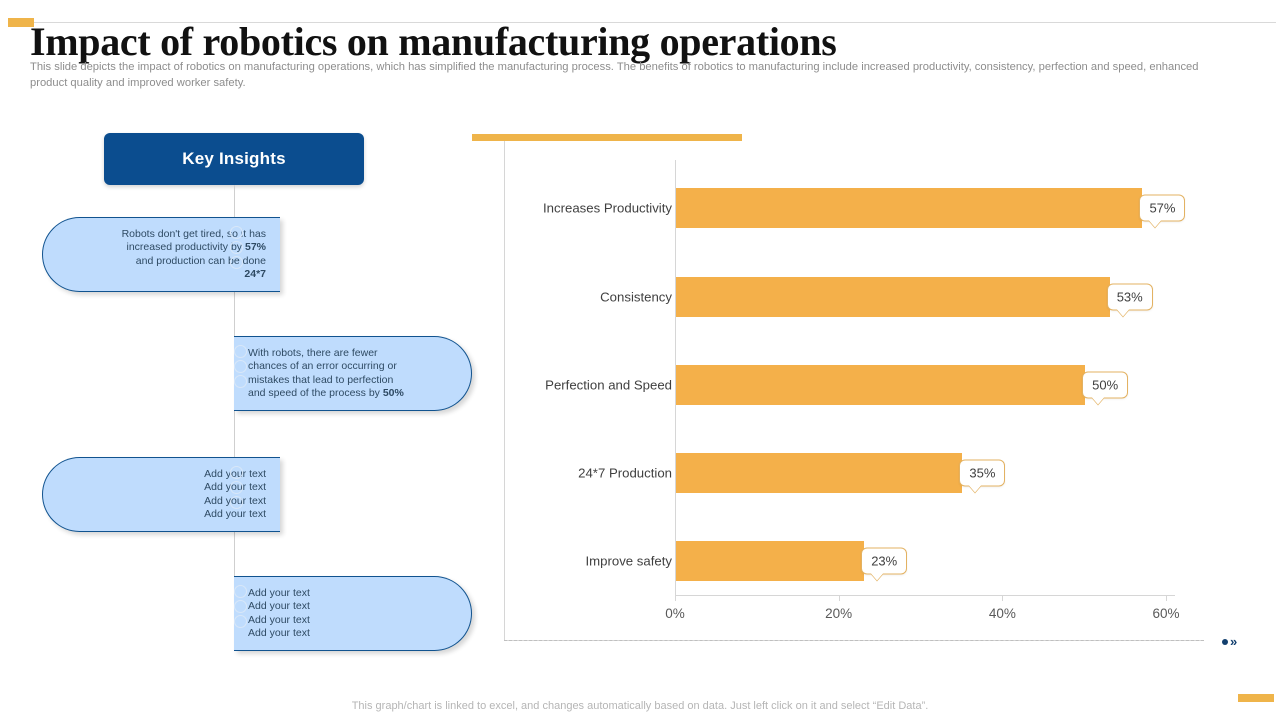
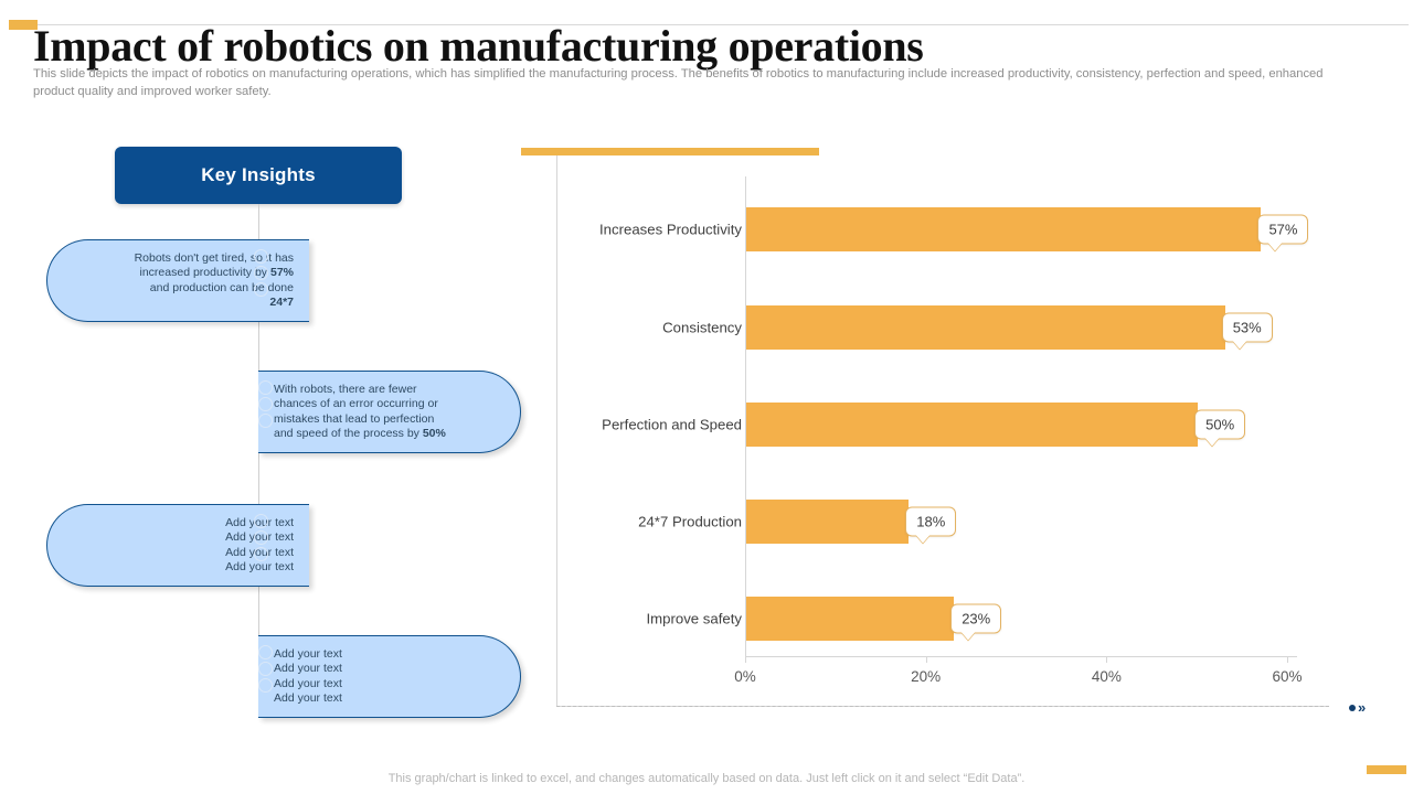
24*7 Production: 35% -> 18%
